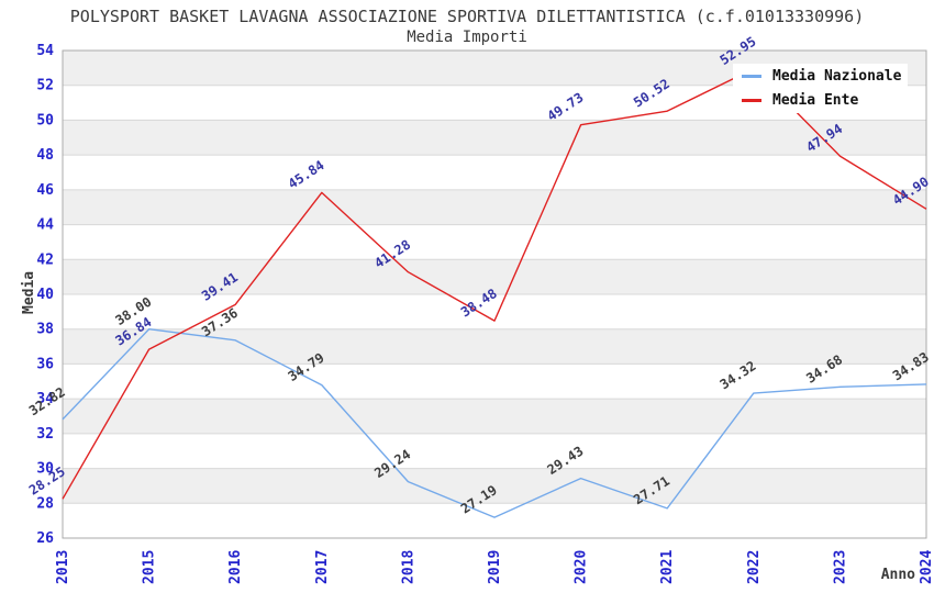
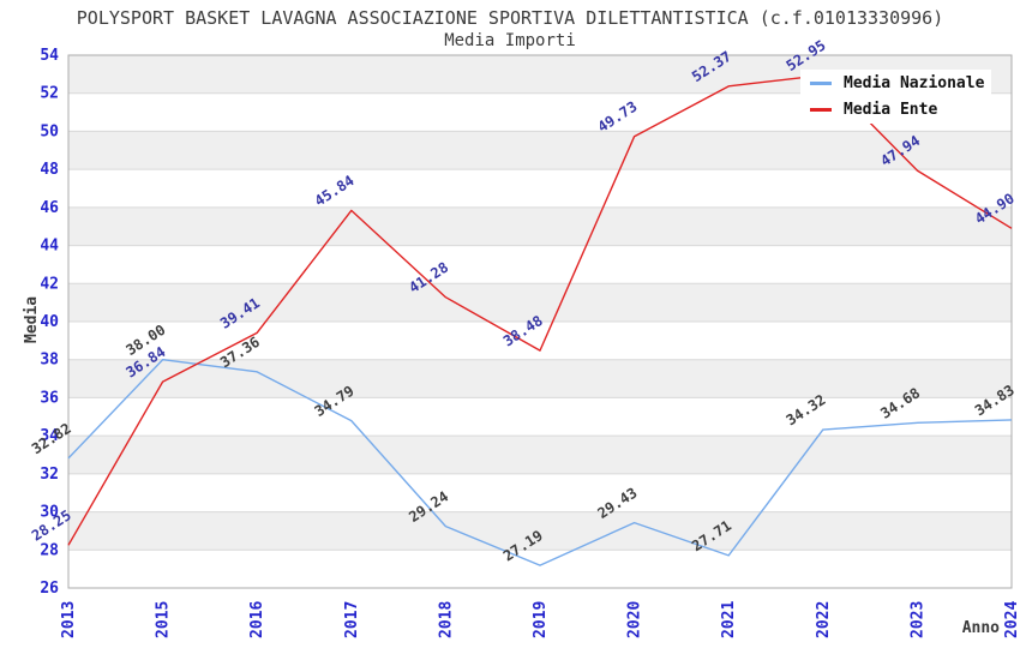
Media Ente/2021: 50.52 -> 52.37
